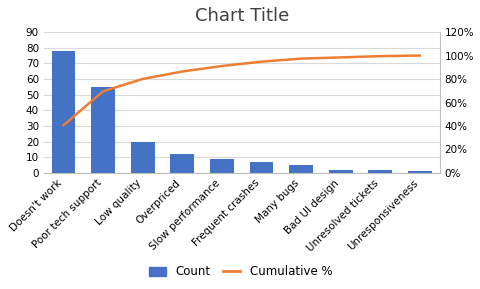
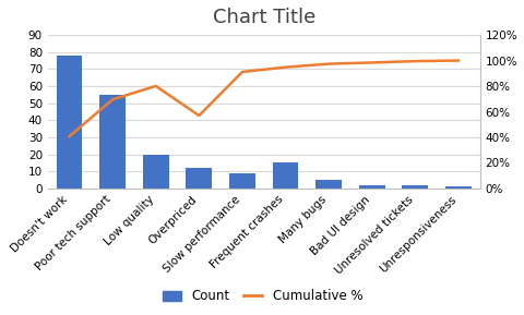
Cumulative %/Overpriced: 86% -> 57%
Count/Frequent crashes: 7 -> 15
